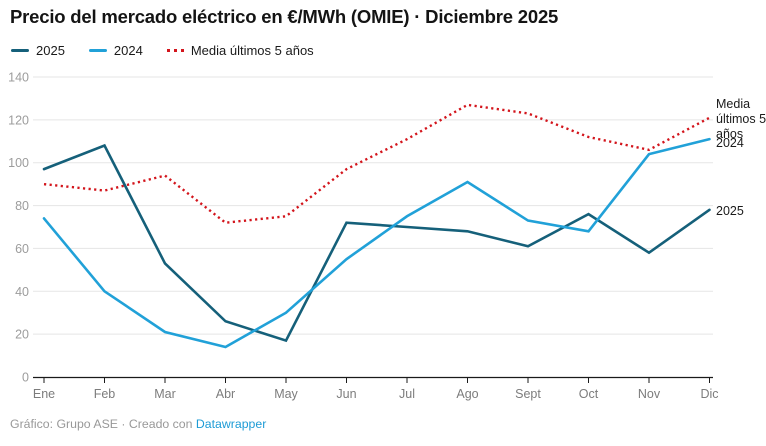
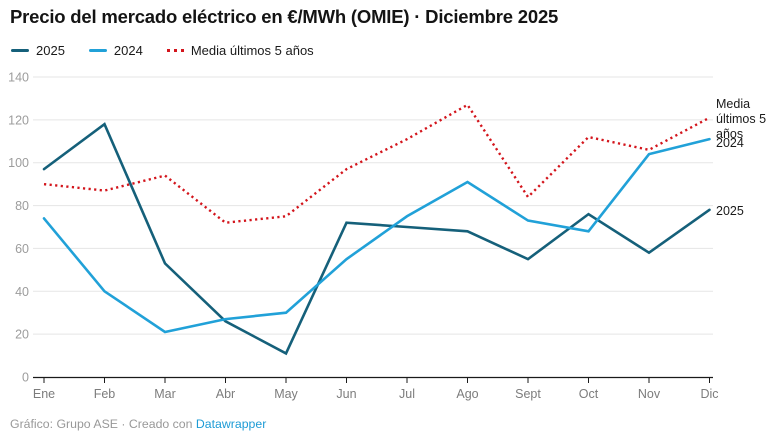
2025/Feb: 108 -> 118
2024/Abr: 14 -> 27
2025/May: 17 -> 11
Media últimos 5 años/Sept: 123 -> 84
2025/Sept: 61 -> 55
